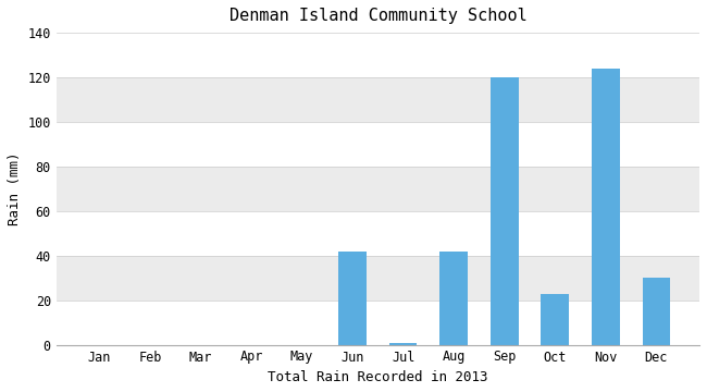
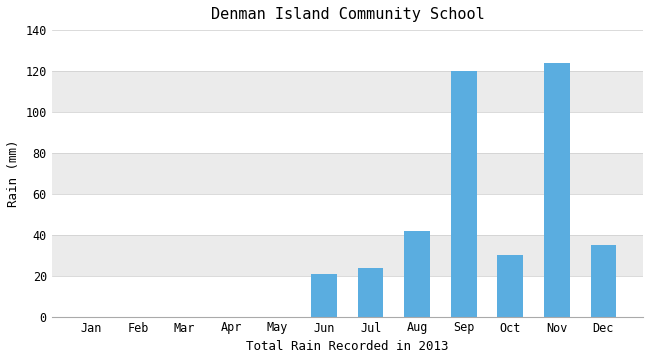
Jun: 42 -> 21
Jul: 1 -> 24
Oct: 23 -> 30
Dec: 30 -> 35
